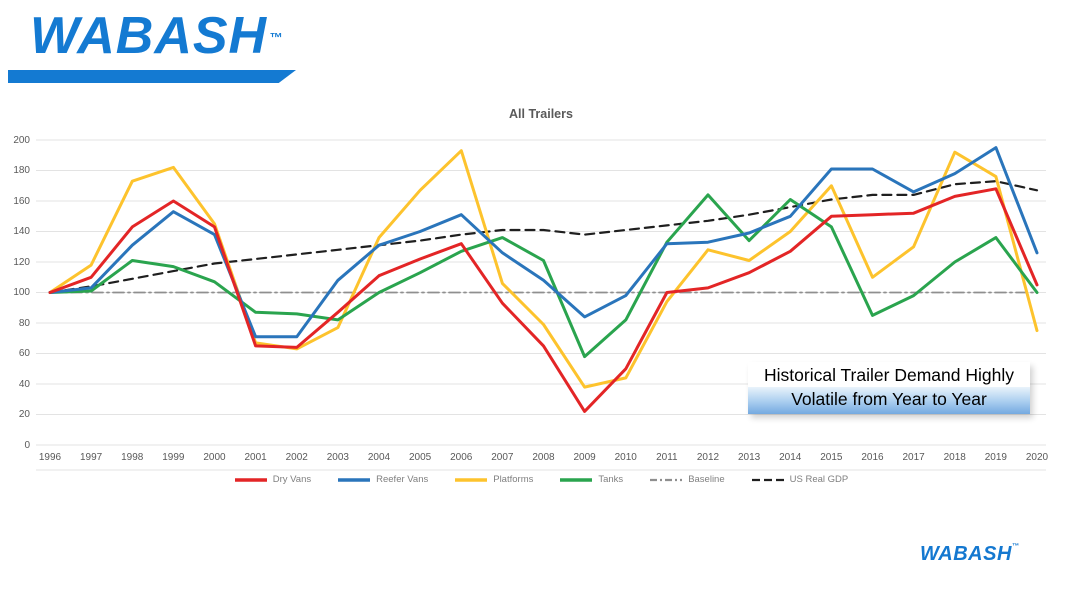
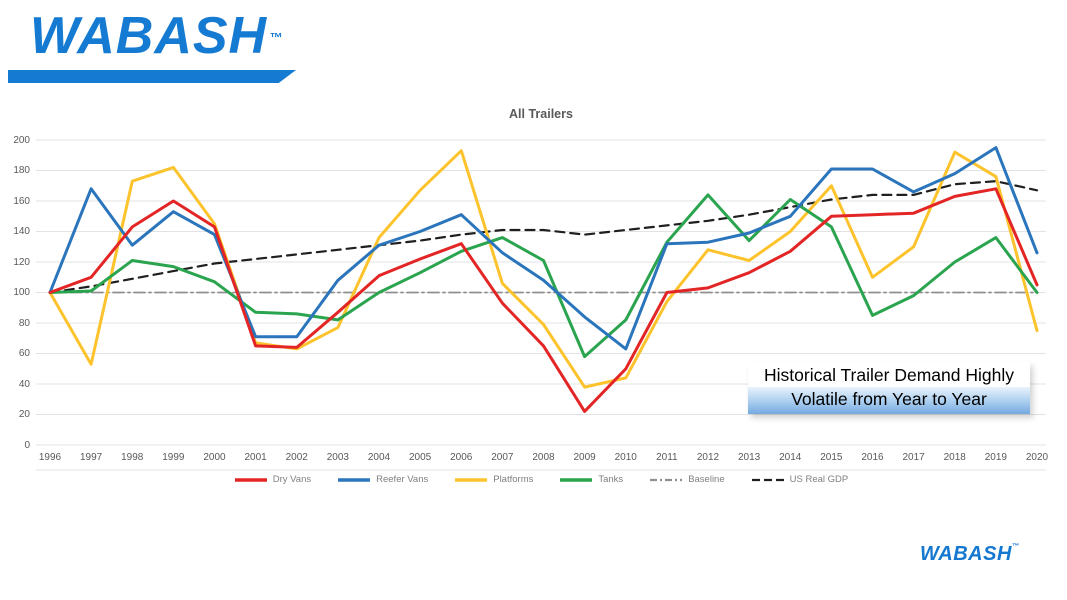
Reefer Vans/1997: 103 -> 168
Platforms/1997: 118 -> 53
Reefer Vans/2010: 98 -> 63
